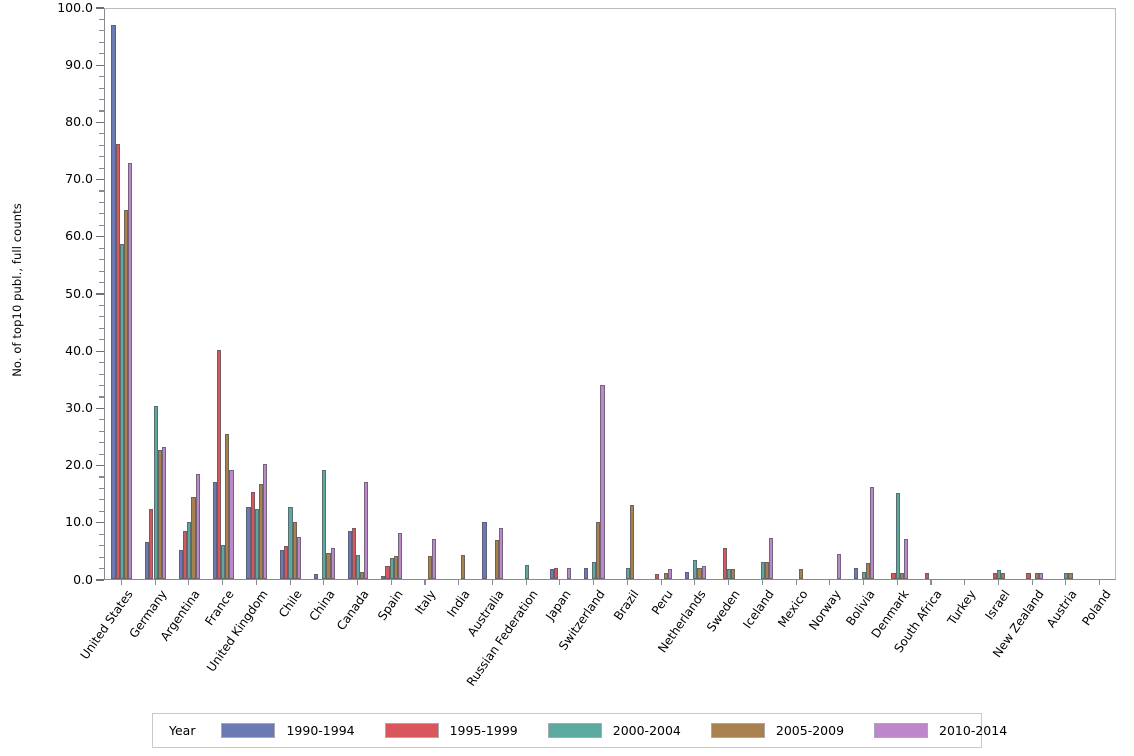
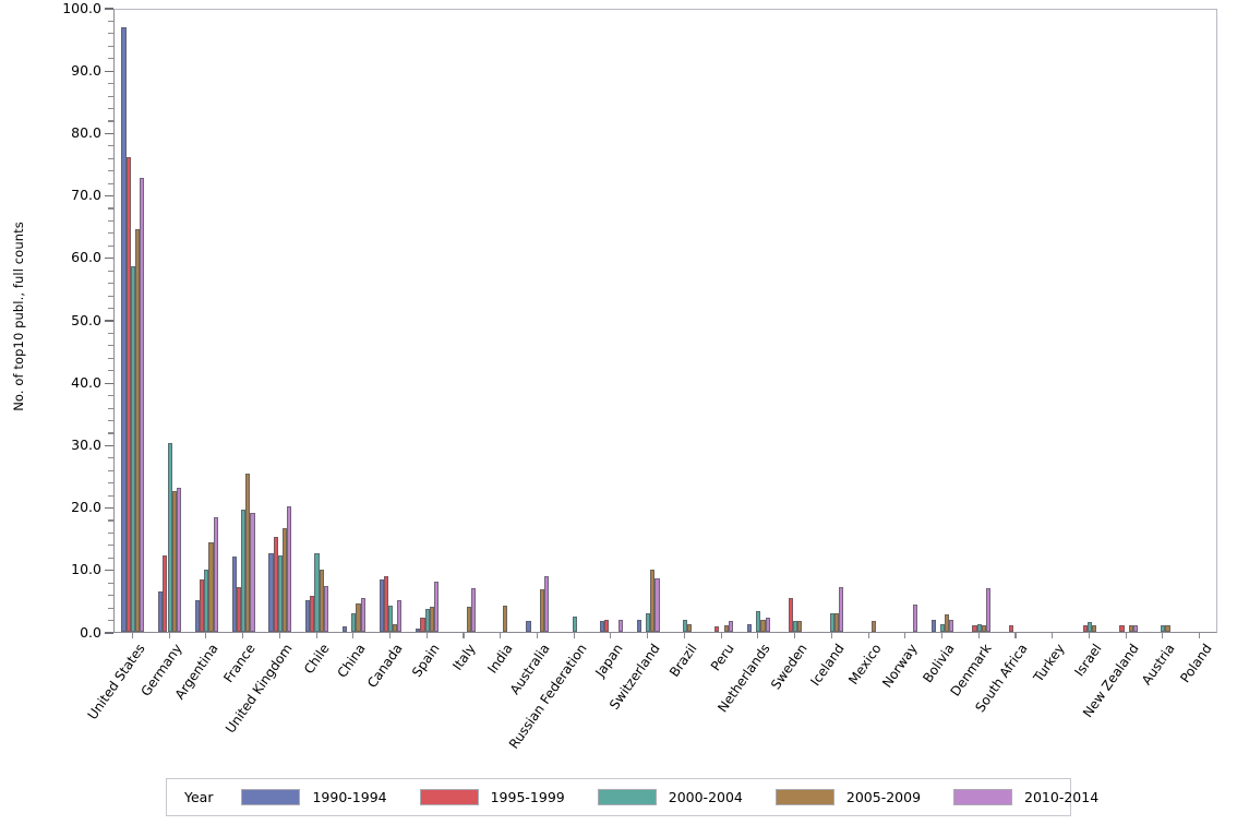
1990-1994/France: 17 -> 12
1995-1999/France: 40 -> 7
2000-2004/France: 6 -> 20
2000-2004/China: 19 -> 3
2010-2014/Canada: 17 -> 5
1990-1994/Australia: 10 -> 2
2010-2014/Switzerland: 34 -> 9
2005-2009/Brazil: 13 -> 1
2010-2014/Bolivia: 16 -> 2
2000-2004/Denmark: 15 -> 1
